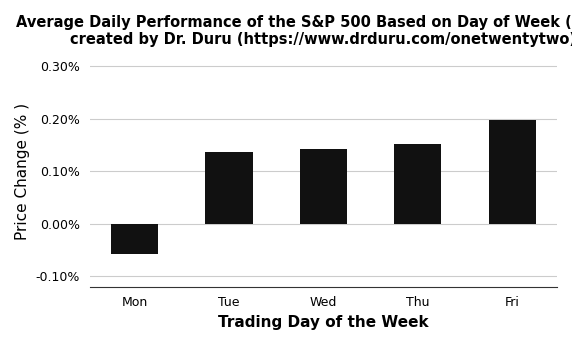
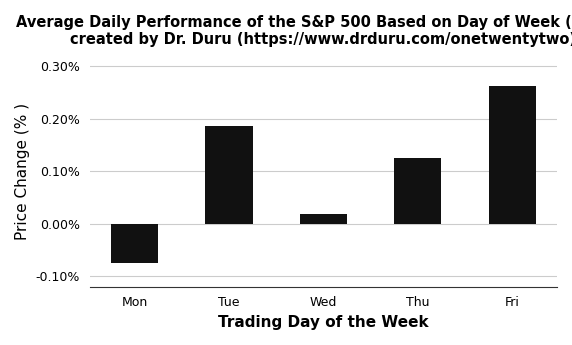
Mon: -0.058% -> -0.075%
Tue: 0.136% -> 0.185%
Wed: 0.142% -> 0.018%
Thu: 0.152% -> 0.125%
Fri: 0.198% -> 0.262%
